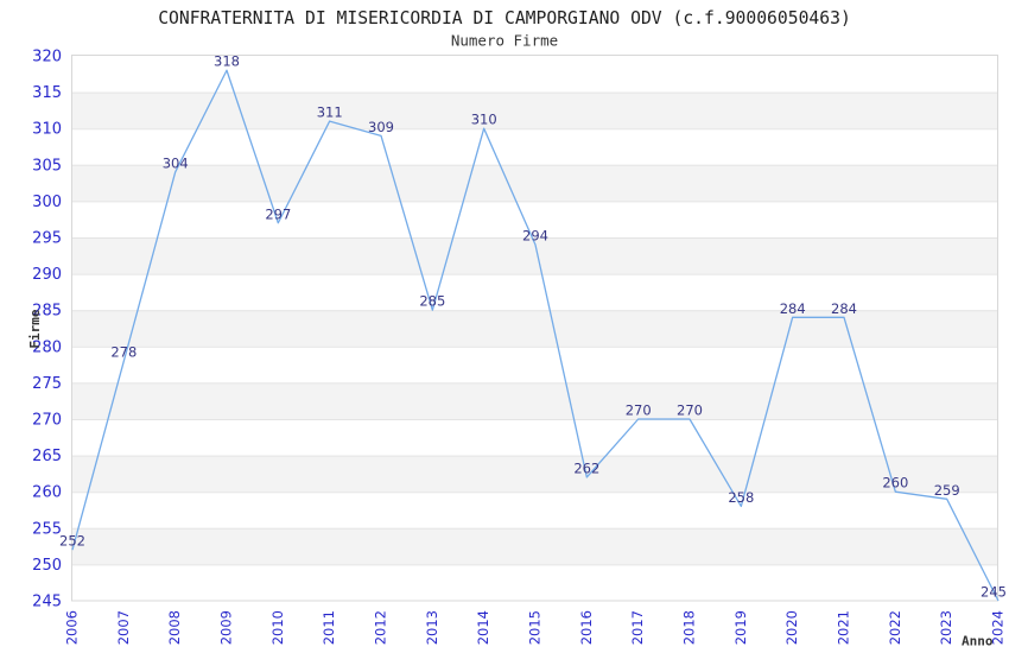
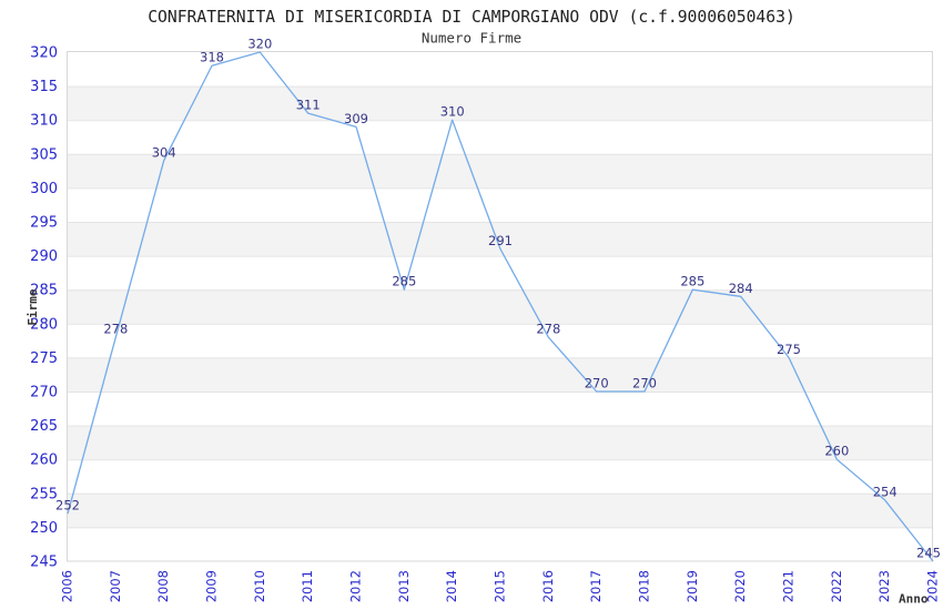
2010: 297 -> 320
2015: 294 -> 291
2016: 262 -> 278
2019: 258 -> 285
2021: 284 -> 275
2023: 259 -> 254
